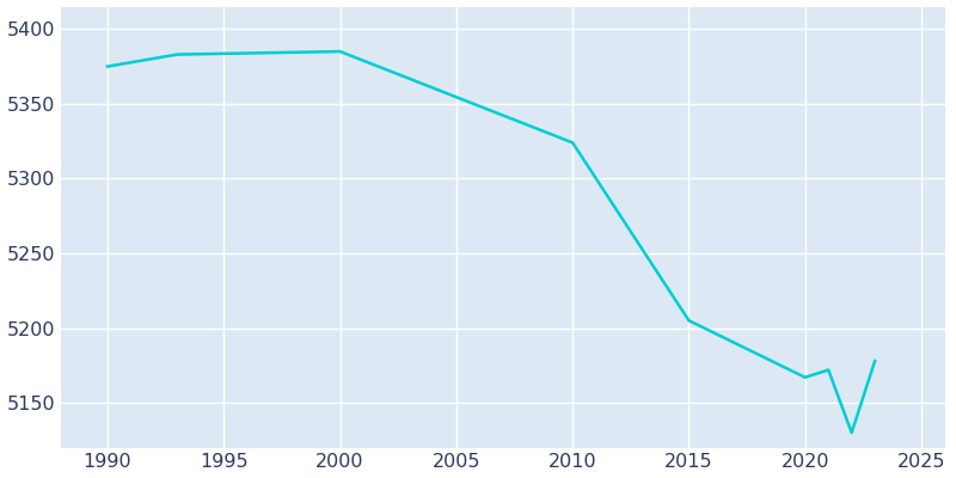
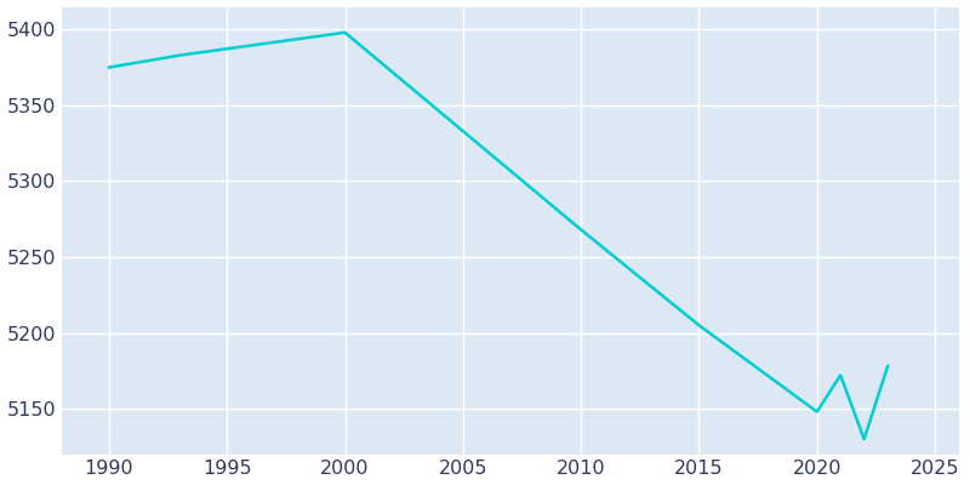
2000: 5385 -> 5398
2010: 5324 -> 5268
2020: 5167 -> 5148
